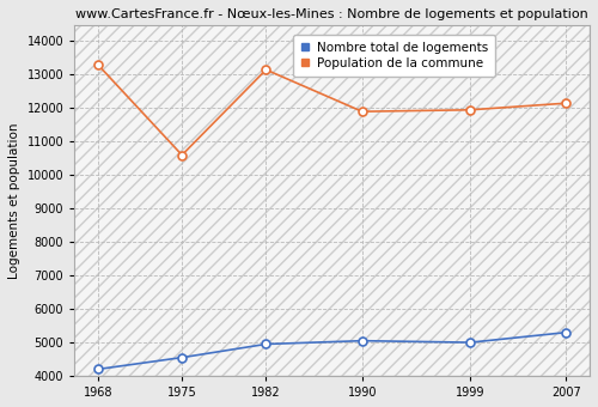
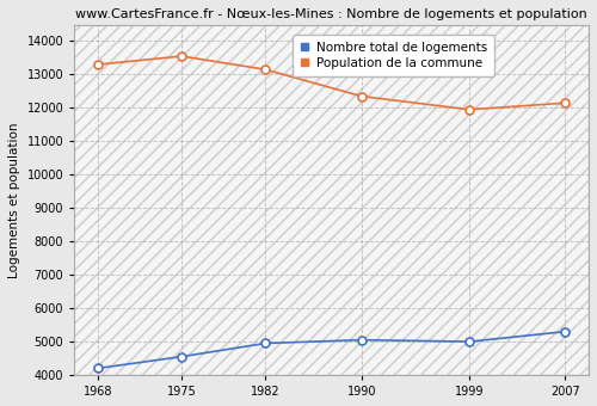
Population de la commune/1975: 10600 -> 13550
Population de la commune/1990: 11900 -> 12350
